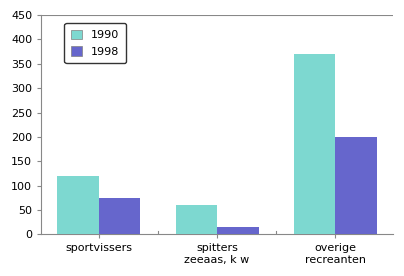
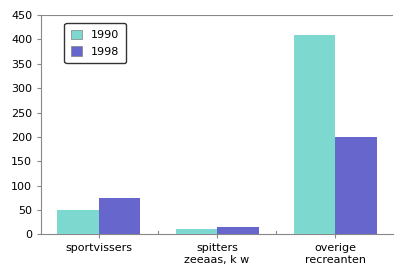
1990/sportvissers: 120 -> 50
1990/spitters zeeaas, k w: 60 -> 10
1990/overige recreanten: 370 -> 410
